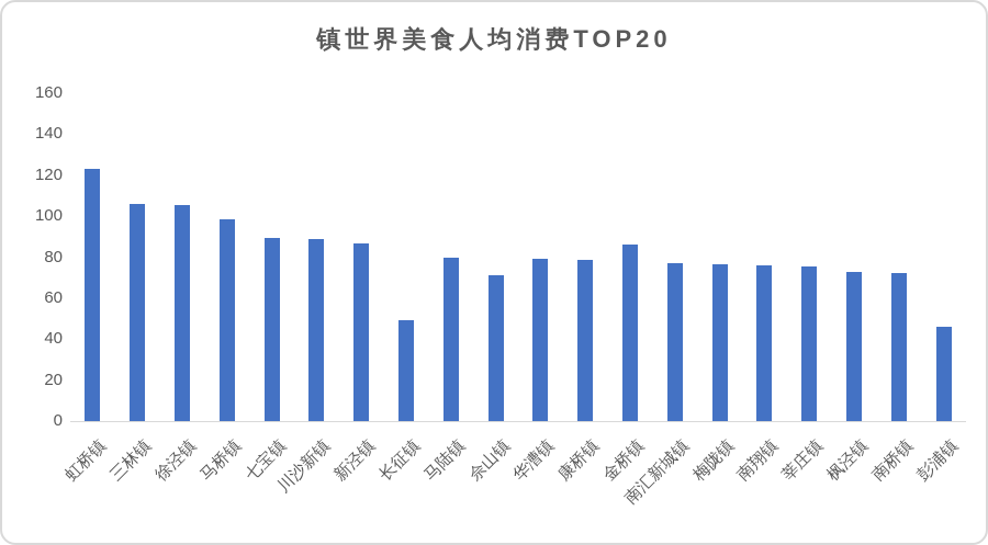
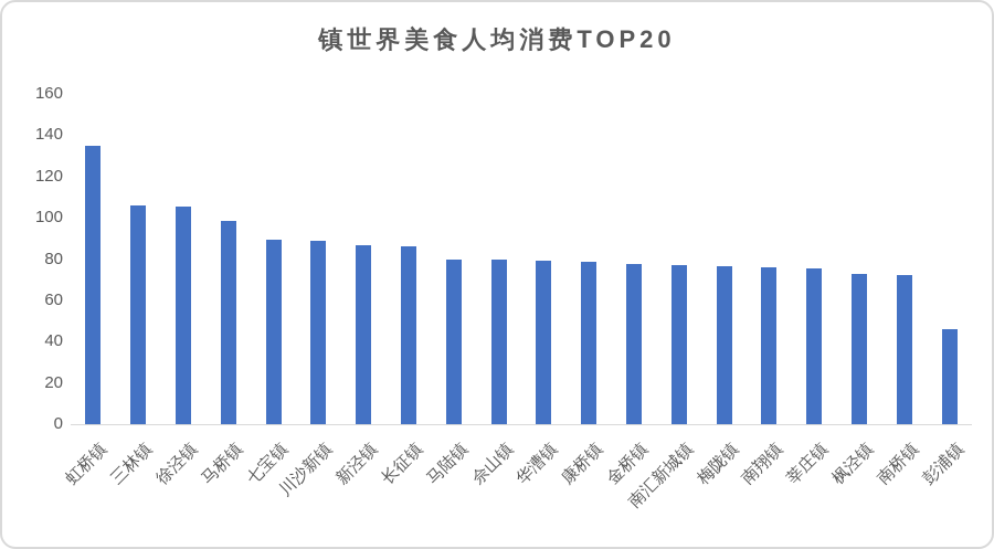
虹桥镇: 123 -> 135
长征镇: 49 -> 86
佘山镇: 71 -> 80
金桥镇: 86 -> 78
